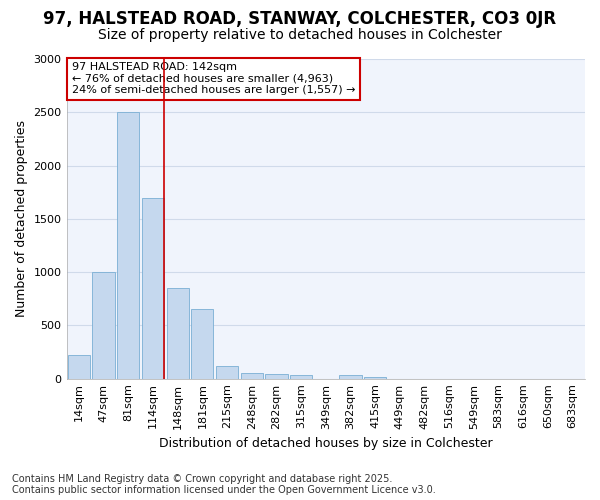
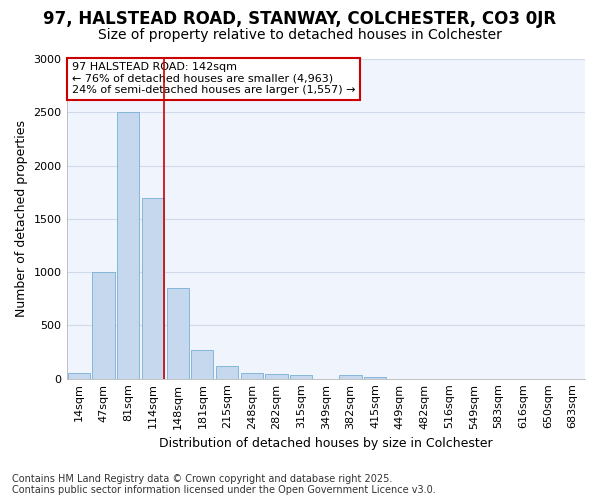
14sqm: 220 -> 50
181sqm: 650 -> 270
